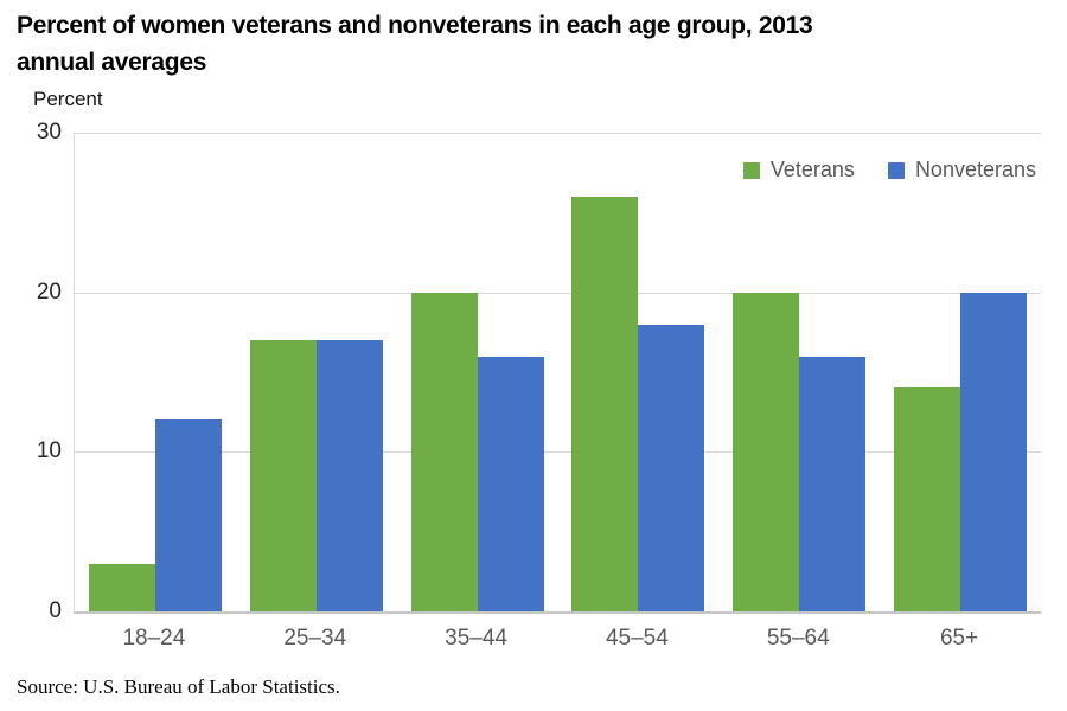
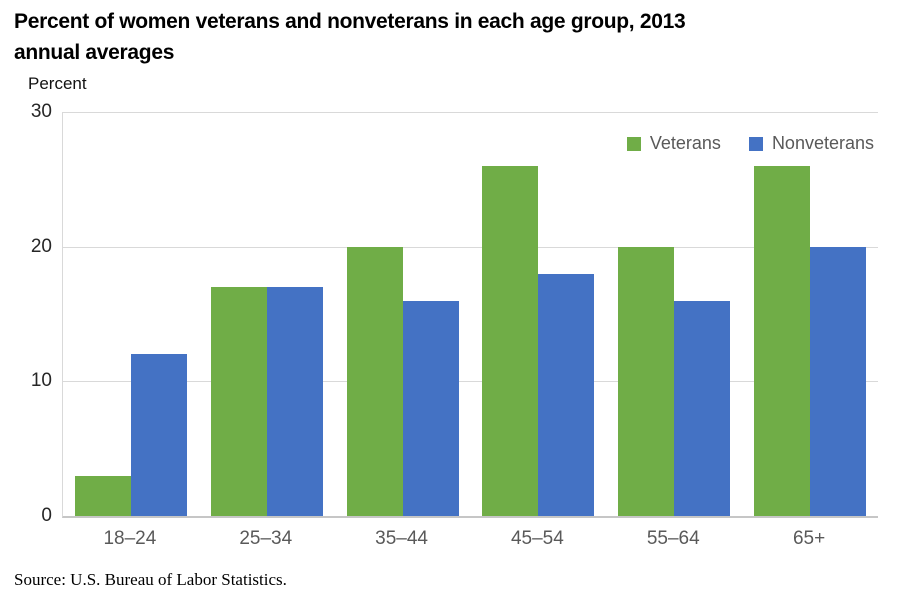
Veterans/65+: 14 -> 26
